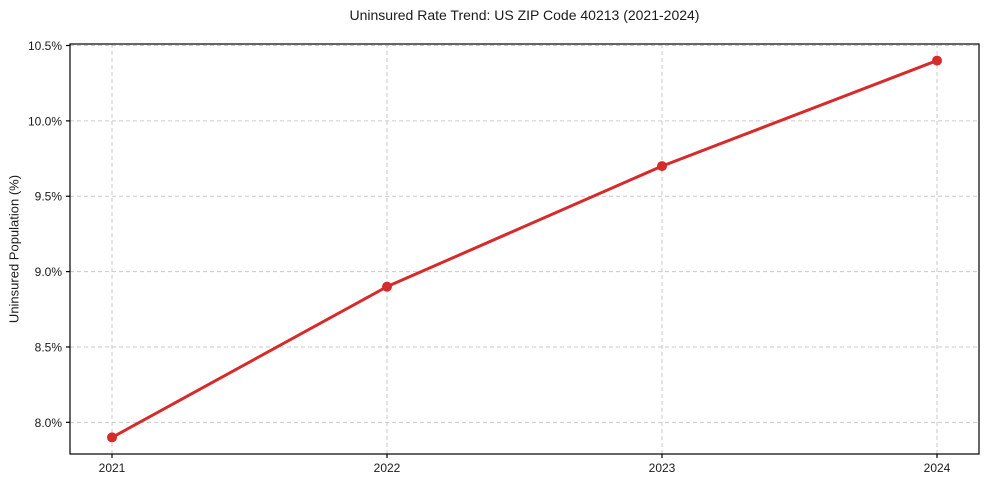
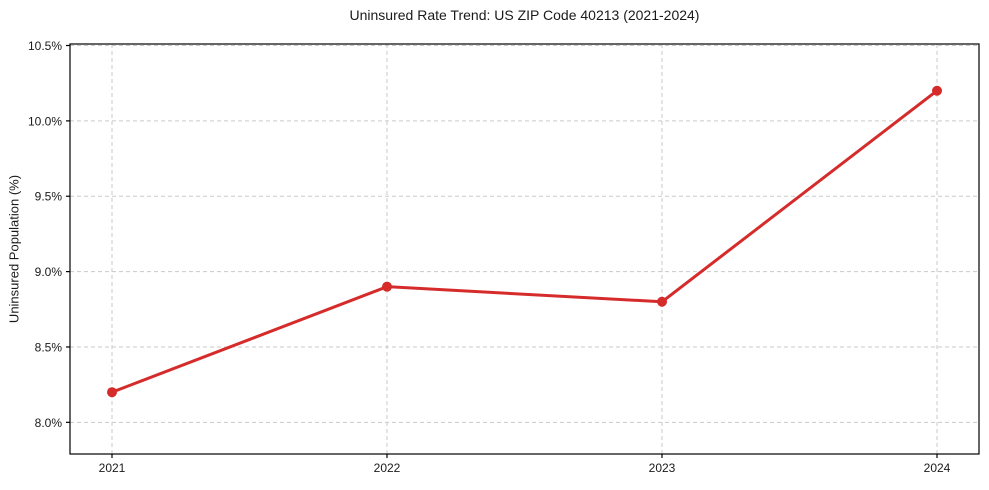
2021: 7.9% -> 8.2%
2023: 9.7% -> 8.8%
2024: 10.4% -> 10.2%
